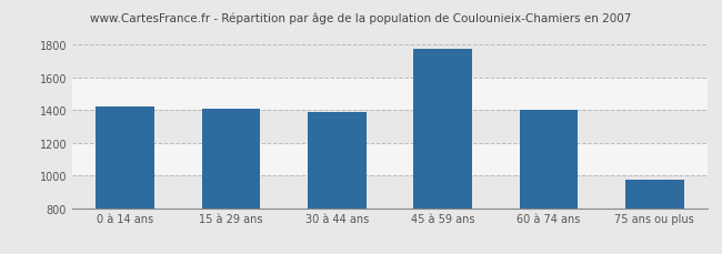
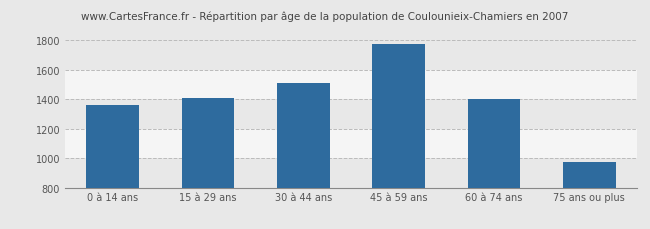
0 à 14 ans: 1420 -> 1360
30 à 44 ans: 1390 -> 1510
